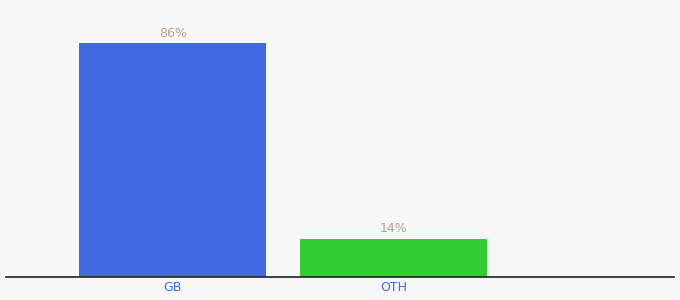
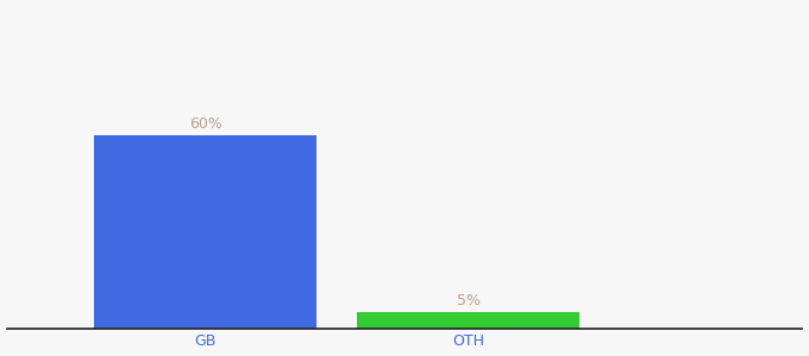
GB: 86% -> 60%
OTH: 14% -> 5%
